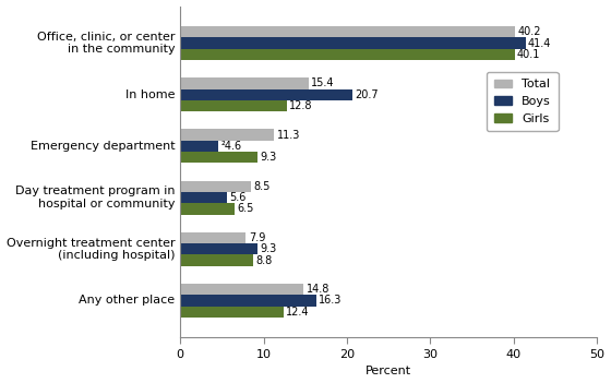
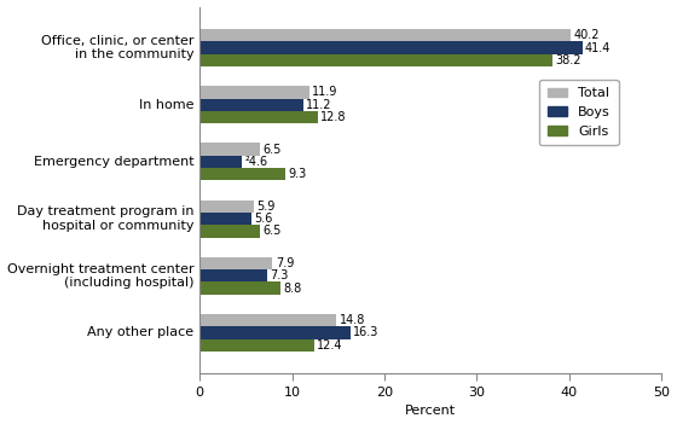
Girls/Office, clinic, or center in the community: 40.1 -> 38.2
Total/In home: 15.4 -> 11.9
Boys/In home: 20.7 -> 11.2
Total/Emergency department: 11.3 -> 6.5
Total/Day treatment program in hospital or community: 8.5 -> 5.9
Boys/Overnight treatment center (including hospital): 9.3 -> 7.3
